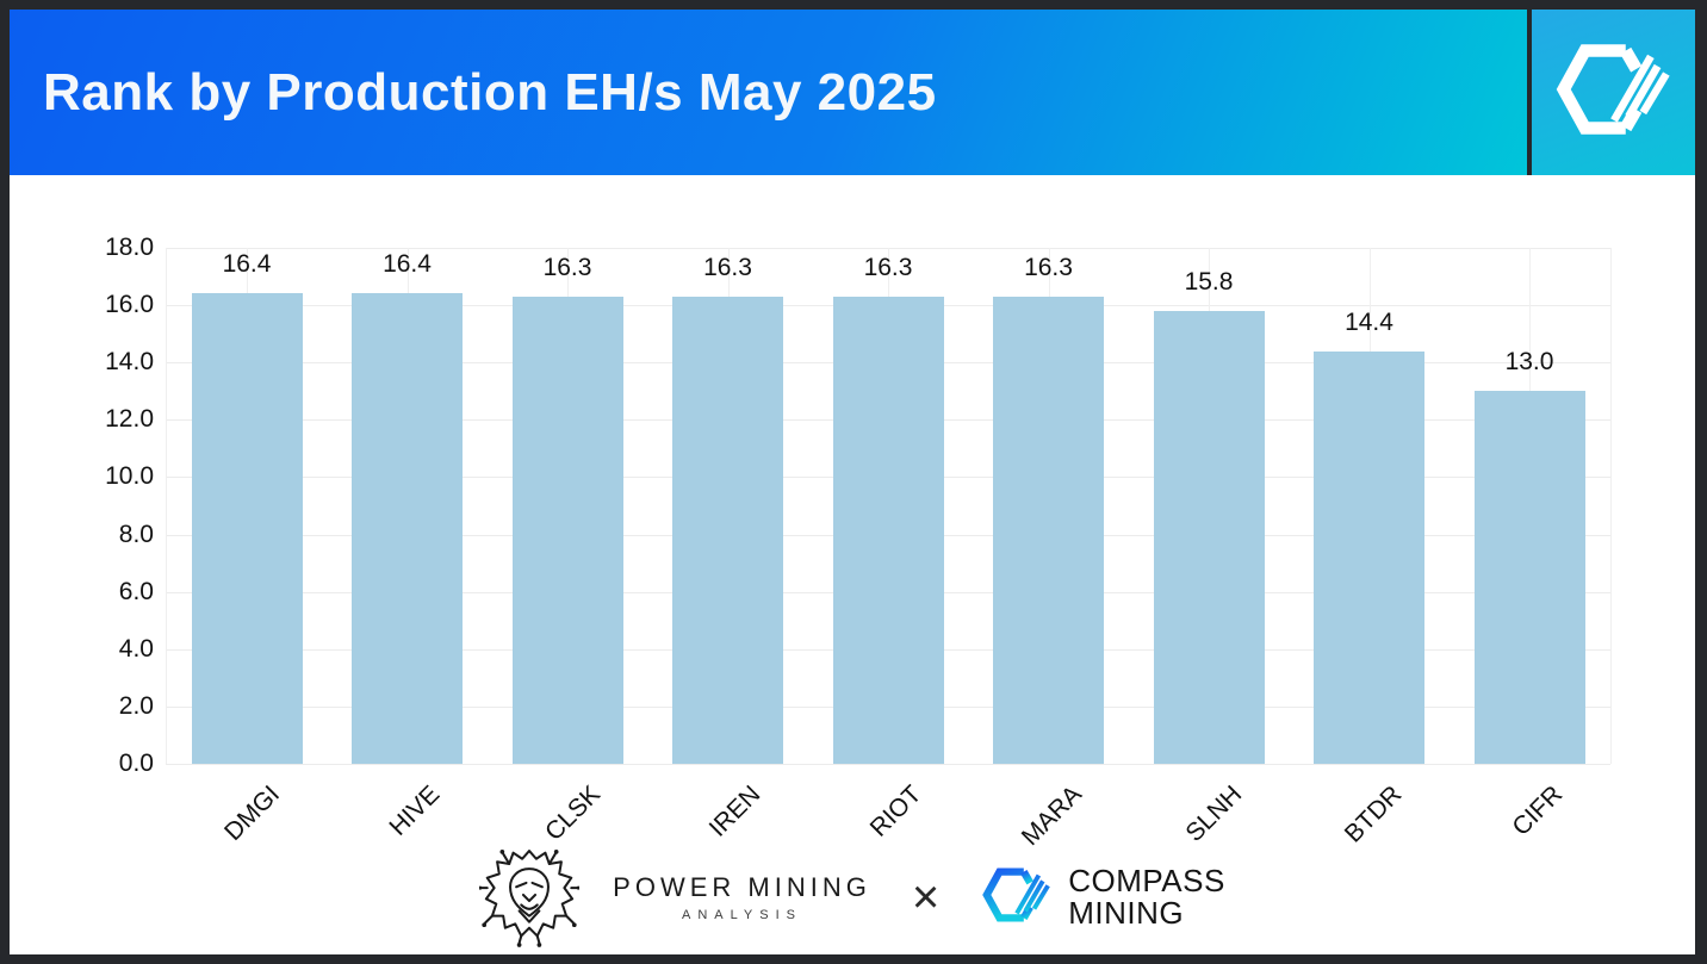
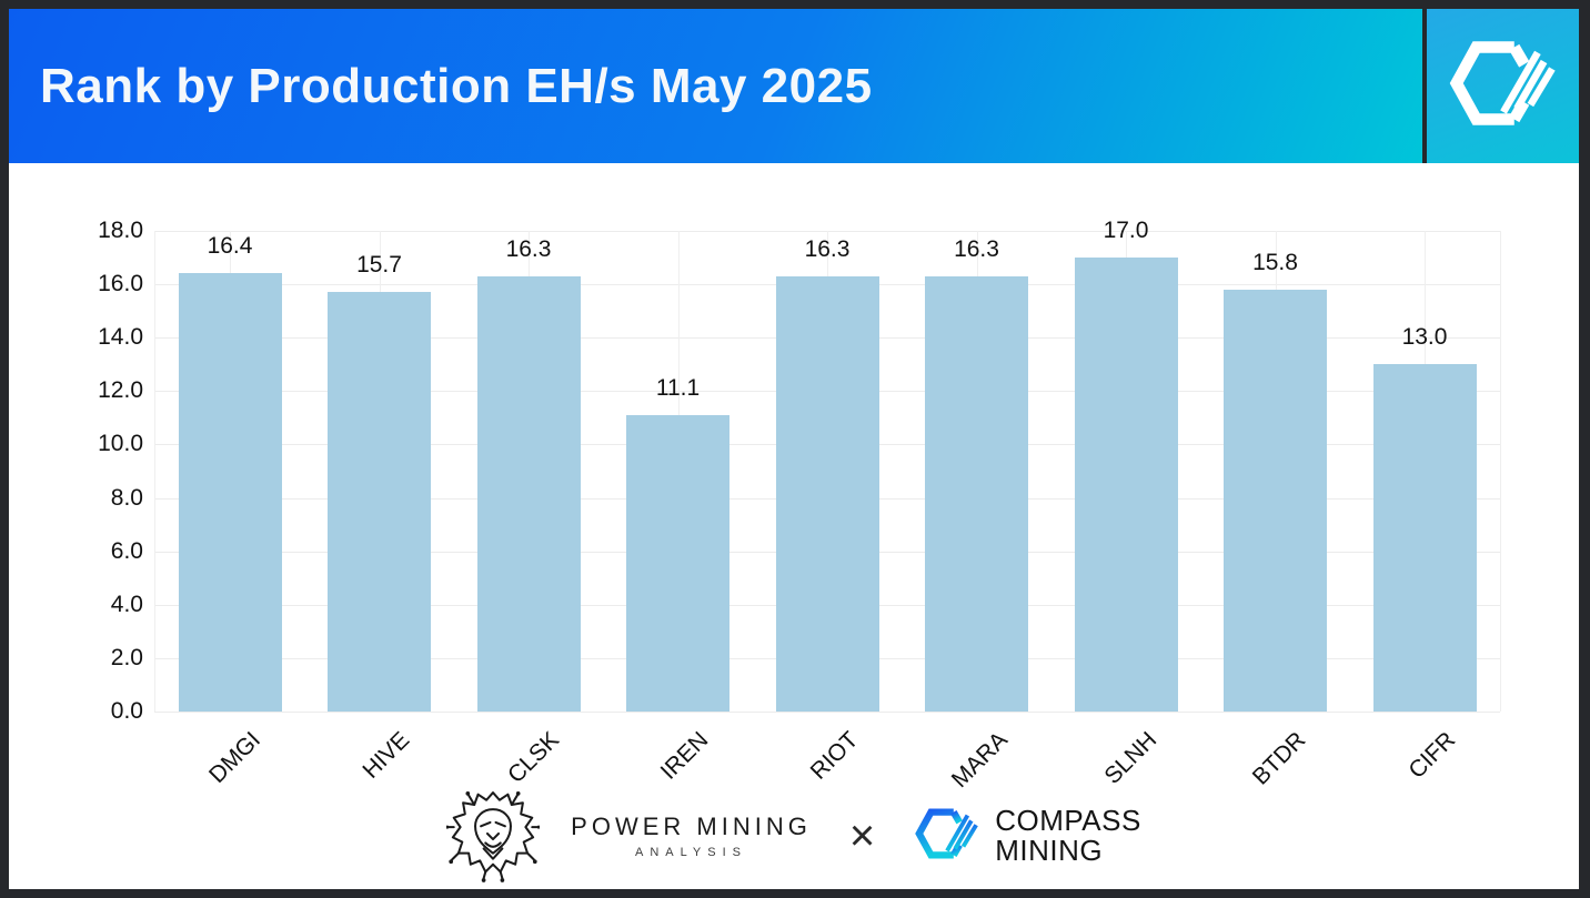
HIVE: 16.4 -> 15.7
IREN: 16.3 -> 11.1
SLNH: 15.8 -> 17.0
BTDR: 14.4 -> 15.8
